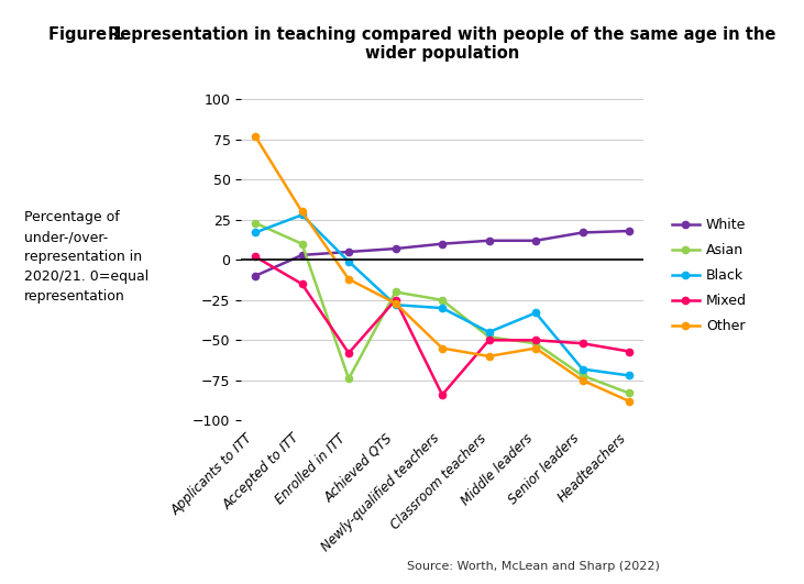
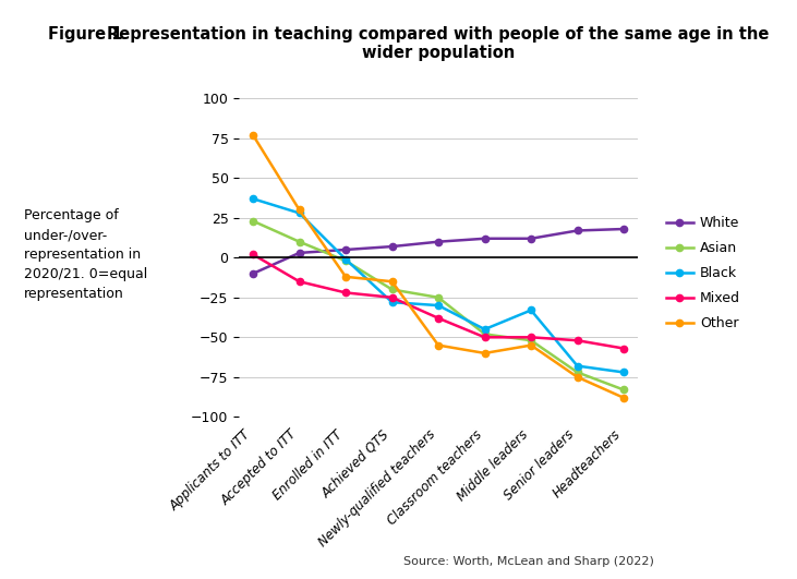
Black/Applicants to ITT: 17 -> 37
Asian/Enrolled in ITT: -74 -> -2
Mixed/Enrolled in ITT: -58 -> -22
Other/Achieved QTS: -27 -> -15
Mixed/Newly-qualified teachers: -84 -> -38
